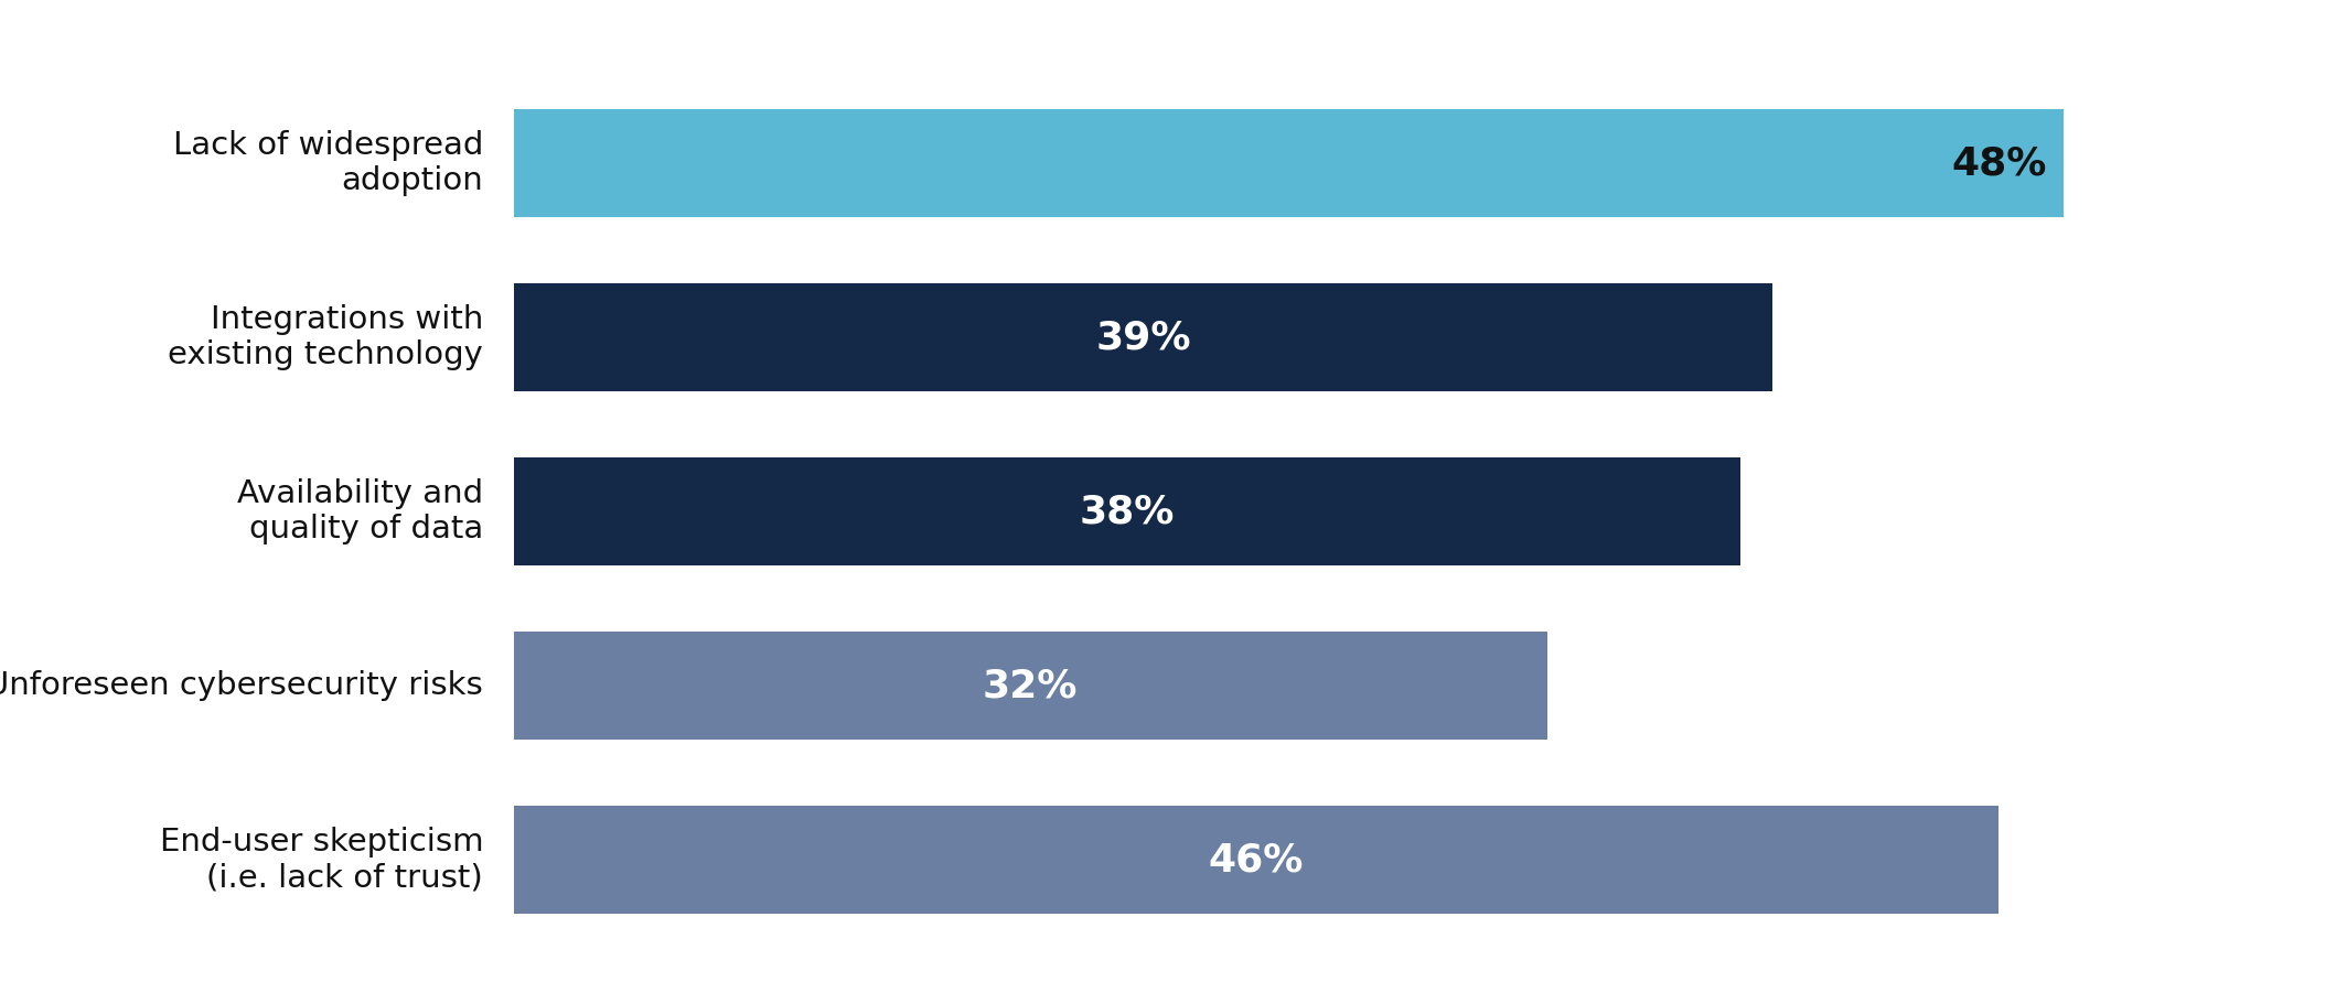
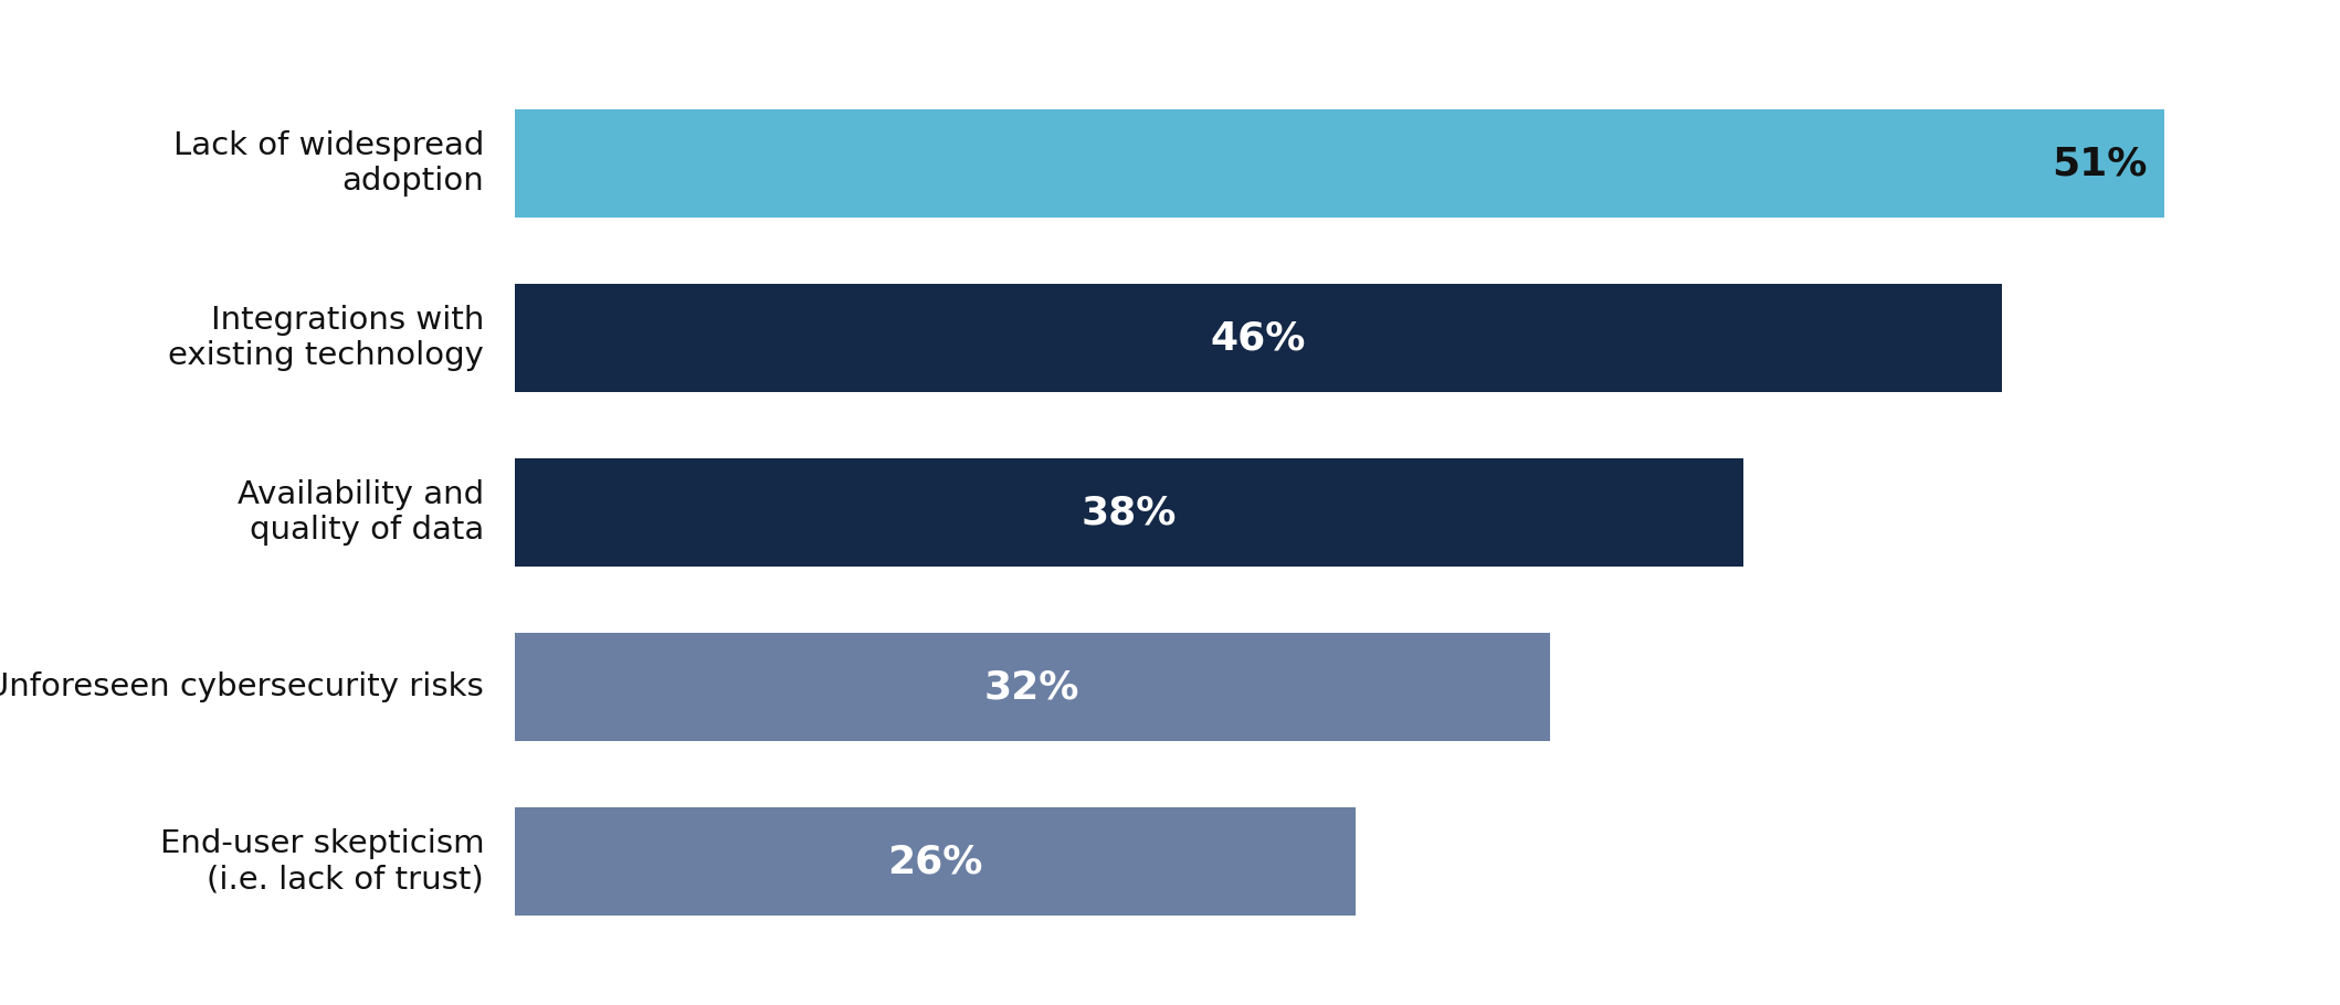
Lack of widespread adoption: 48% -> 51%
Integrations with existing technology: 39% -> 46%
End-user skepticism (i.e. lack of trust): 46% -> 26%
